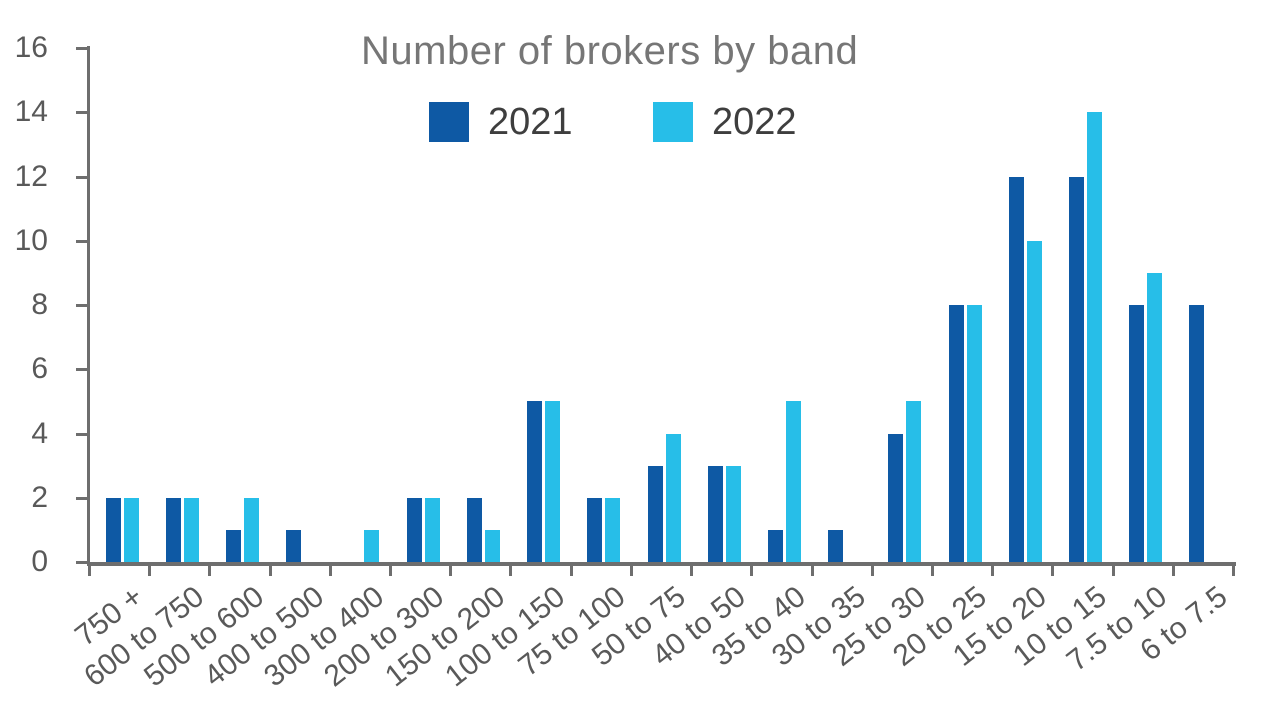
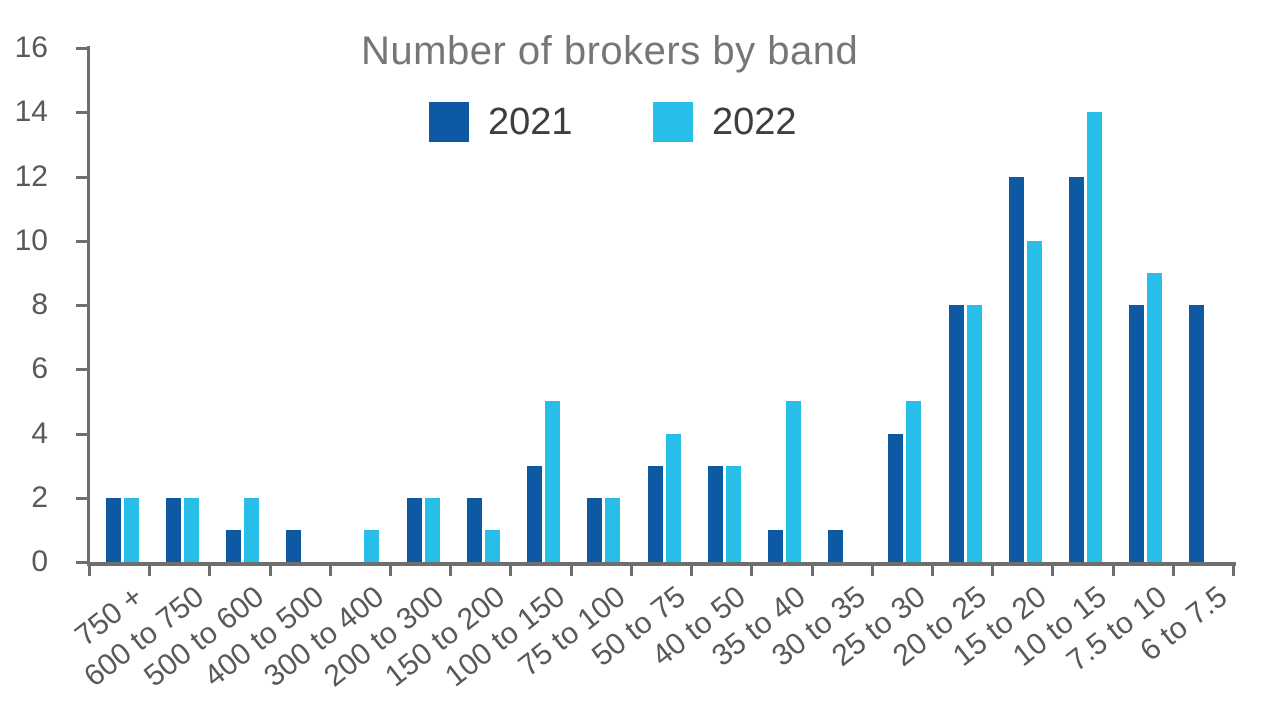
2021/100 to 150: 5 -> 3
